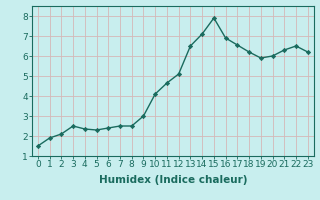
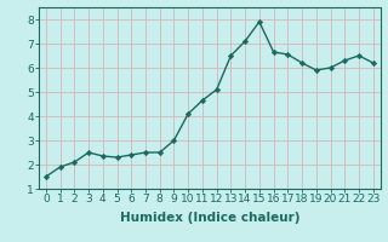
16: 6.90 -> 6.65
